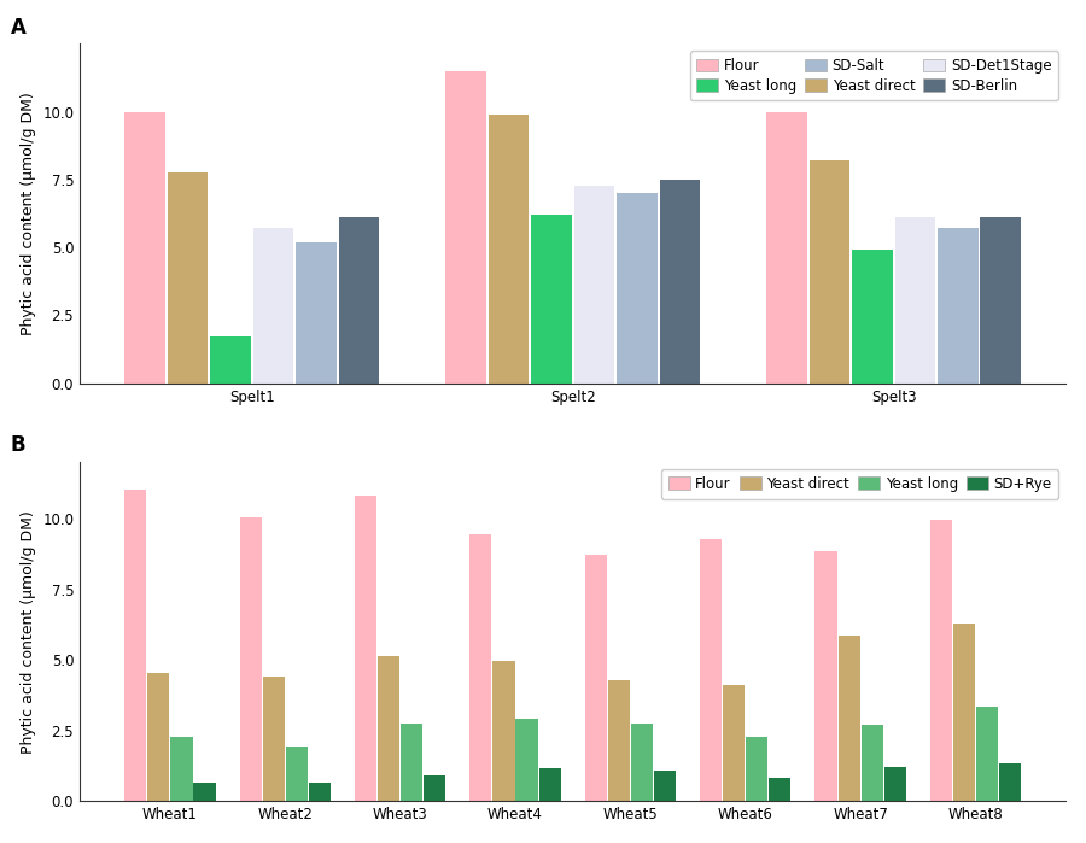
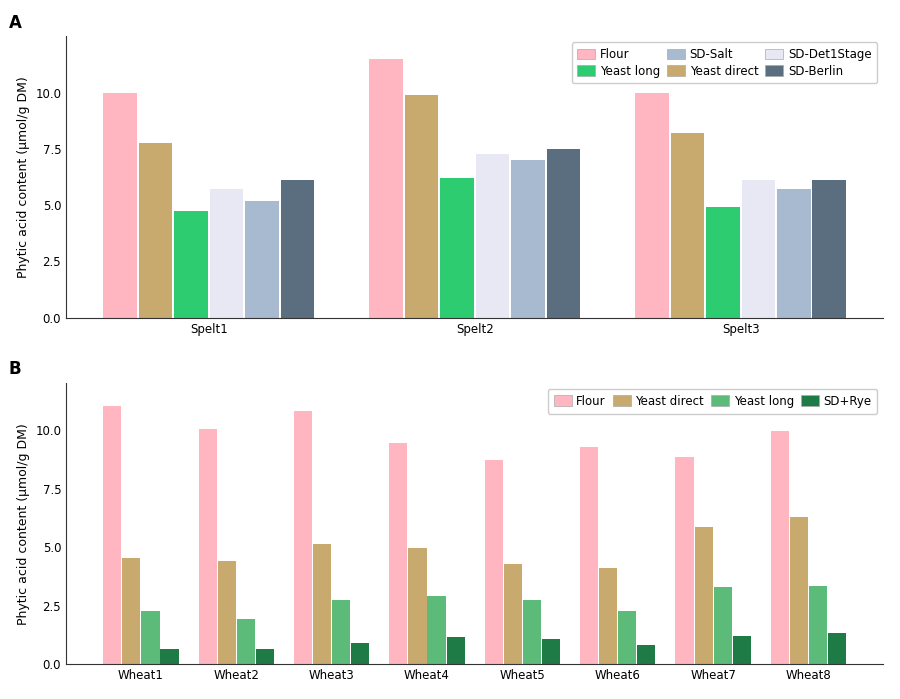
Yeast long/Spelt1: 1.70 -> 4.75
Yeast long/Wheat7: 2.70 -> 3.30
